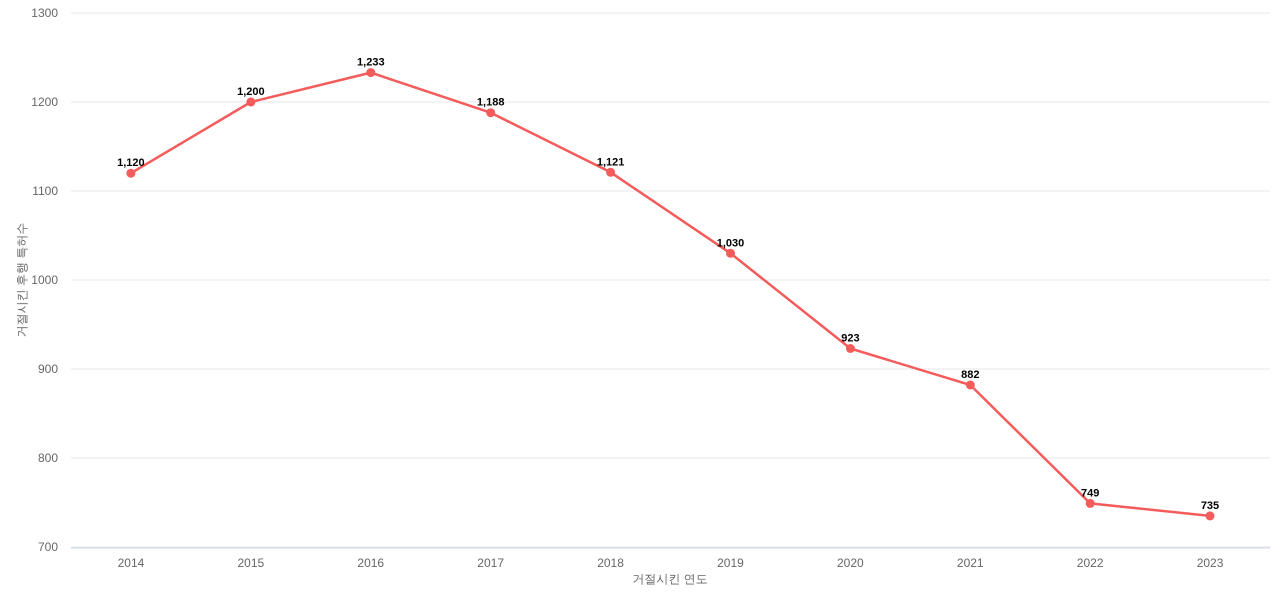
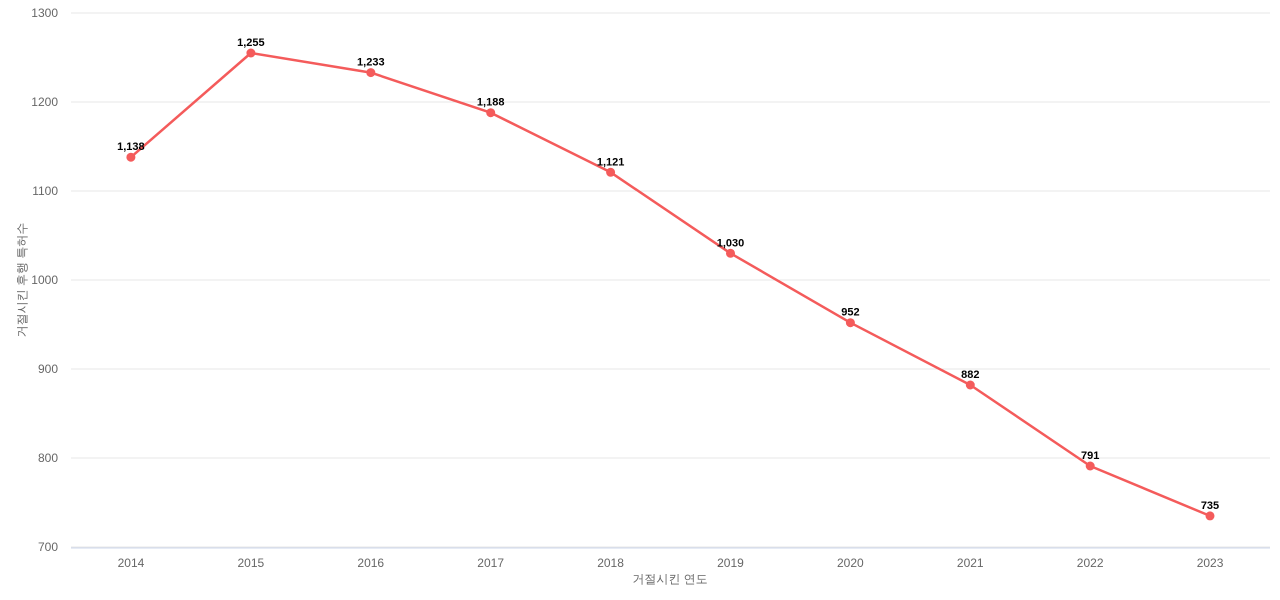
2014: 1,120 -> 1,138
2015: 1,200 -> 1,255
2020: 923 -> 952
2022: 749 -> 791
